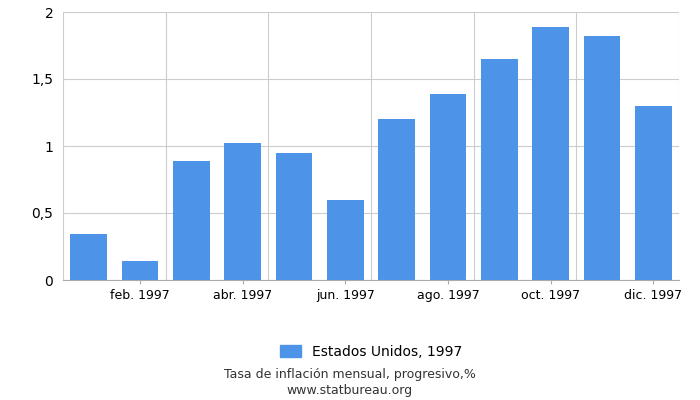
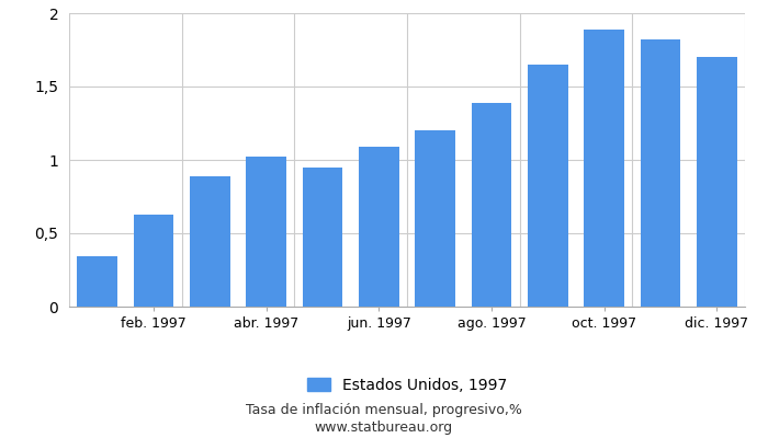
feb. 1997: 0,14 -> 0,63
jun. 1997: 0,60 -> 1,09
dic. 1997: 1,30 -> 1,70
